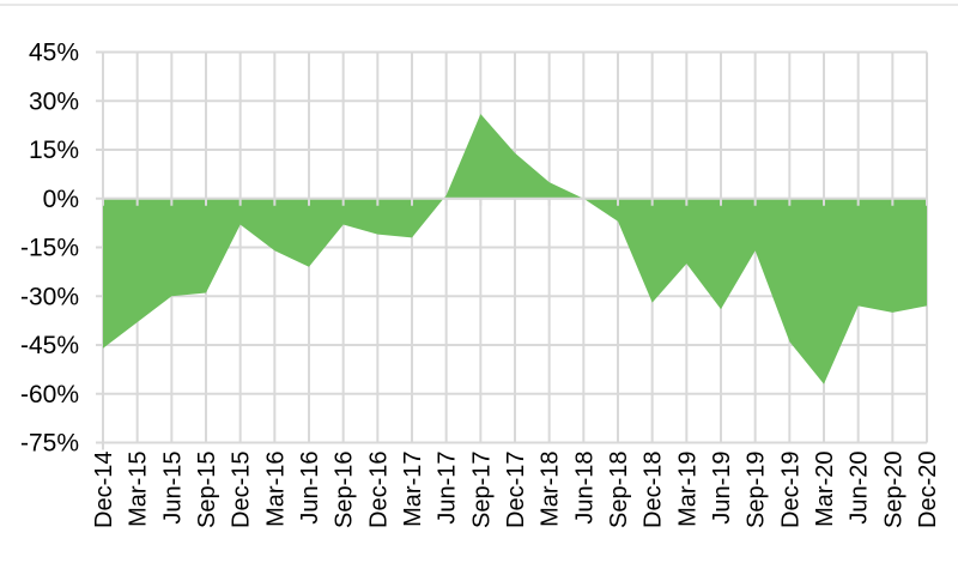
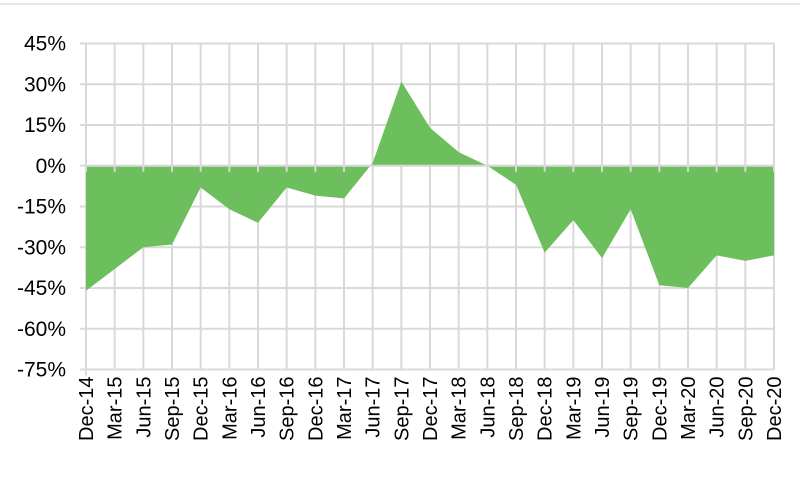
Sep-17: 26% -> 31%
Mar-20: -57% -> -45%
